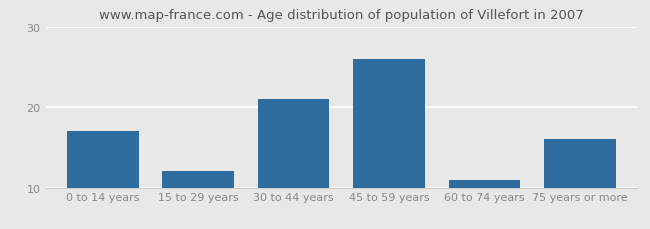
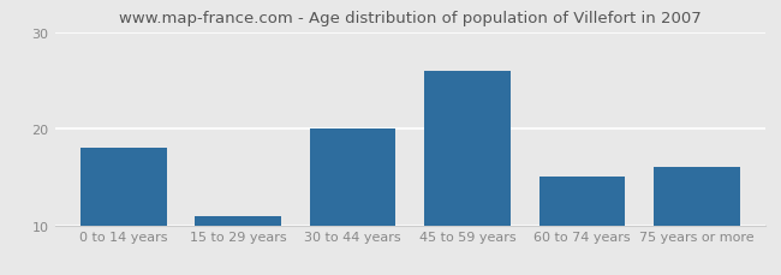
0 to 14 years: 17 -> 18
15 to 29 years: 12 -> 11
30 to 44 years: 21 -> 20
60 to 74 years: 11 -> 15
